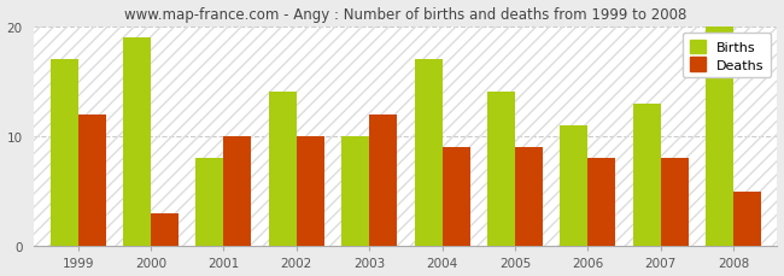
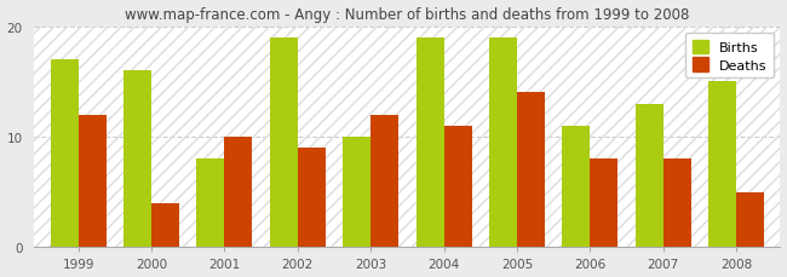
Births/2000: 19 -> 16
Deaths/2000: 3 -> 4
Births/2002: 14 -> 19
Deaths/2002: 10 -> 9
Births/2004: 17 -> 19
Deaths/2004: 9 -> 11
Births/2005: 14 -> 19
Deaths/2005: 9 -> 14
Births/2008: 20 -> 15
